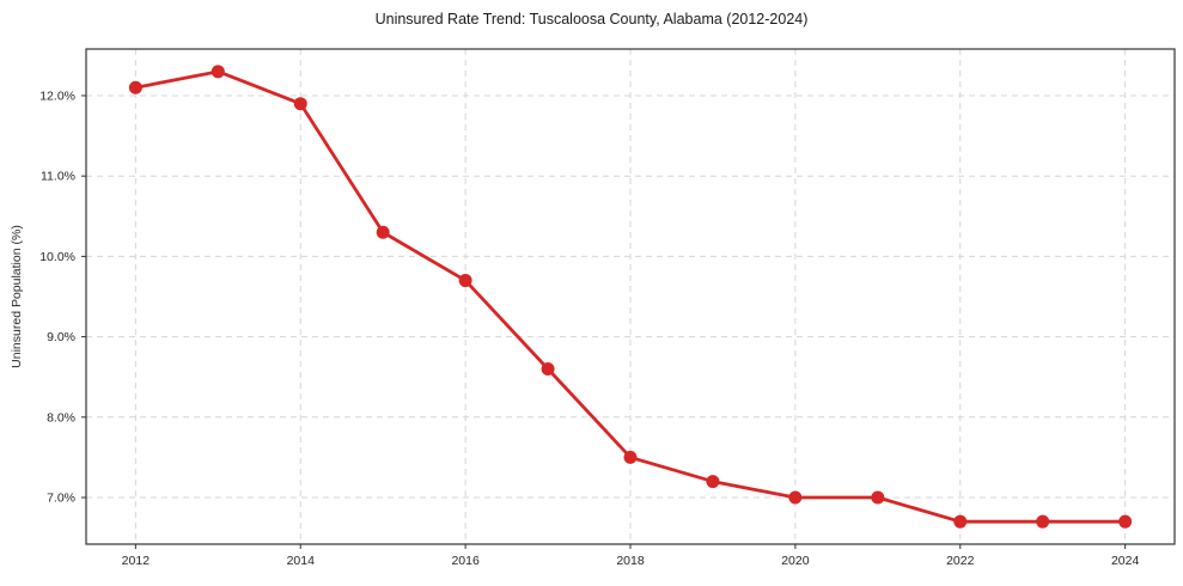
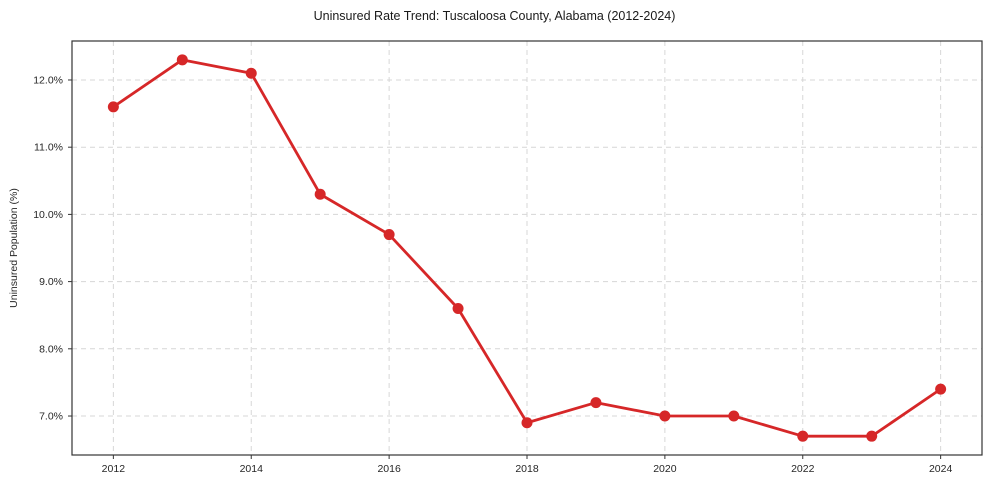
2012: 12.1% -> 11.6%
2014: 11.9% -> 12.1%
2018: 7.5% -> 6.9%
2024: 6.7% -> 7.4%
